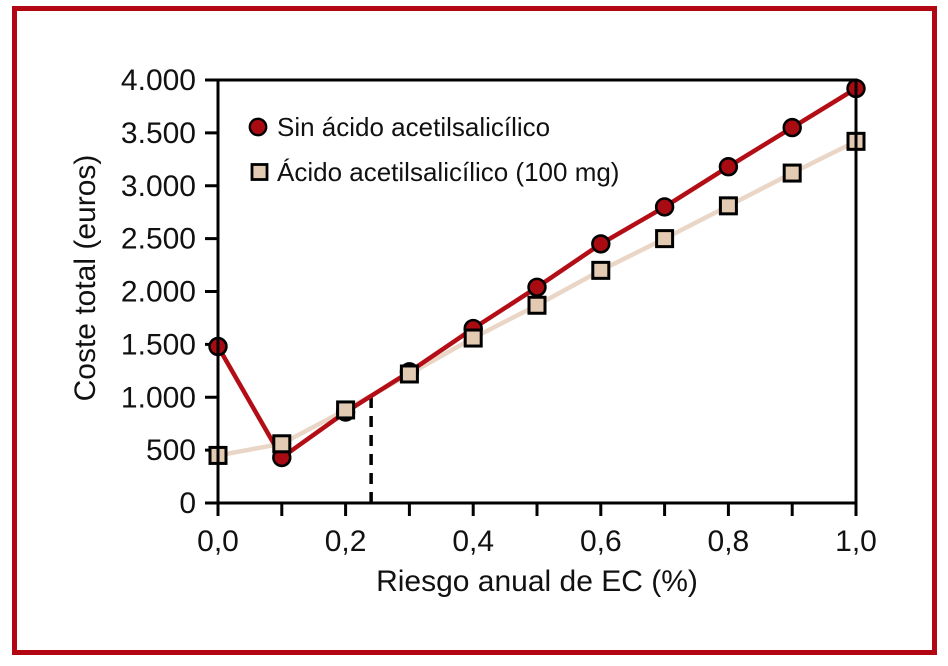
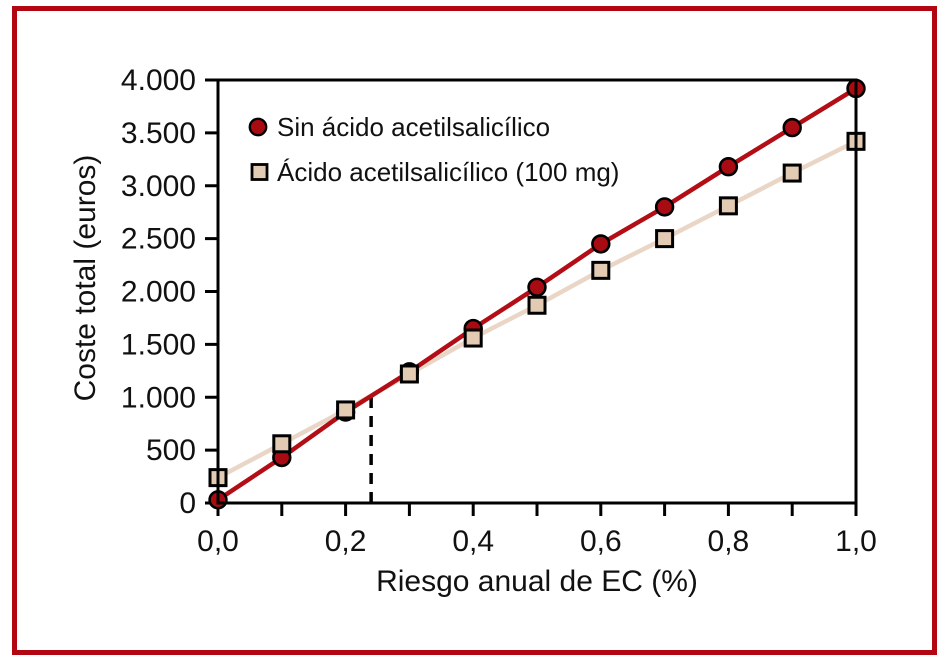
Sin ácido acetilsalicílico/0: 1480 -> 30
Ácido acetilsalicílico (100 mg)/0: 450 -> 240
